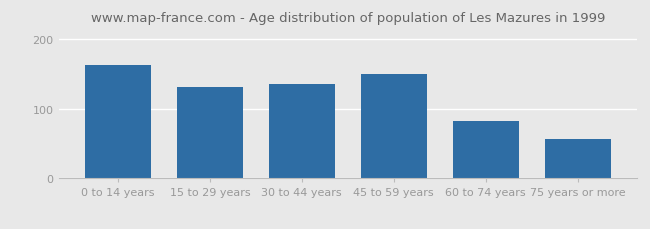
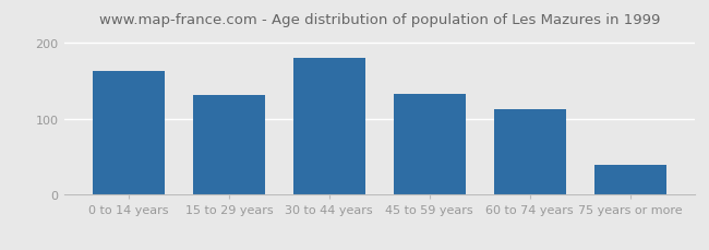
30 to 44 years: 136 -> 180
45 to 59 years: 150 -> 133
60 to 74 years: 82 -> 113
75 years or more: 56 -> 40
